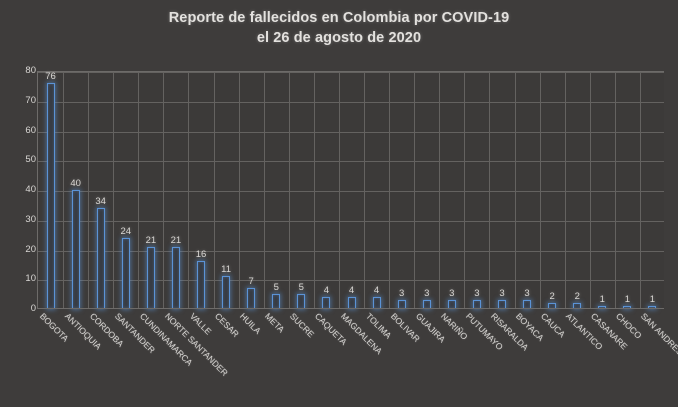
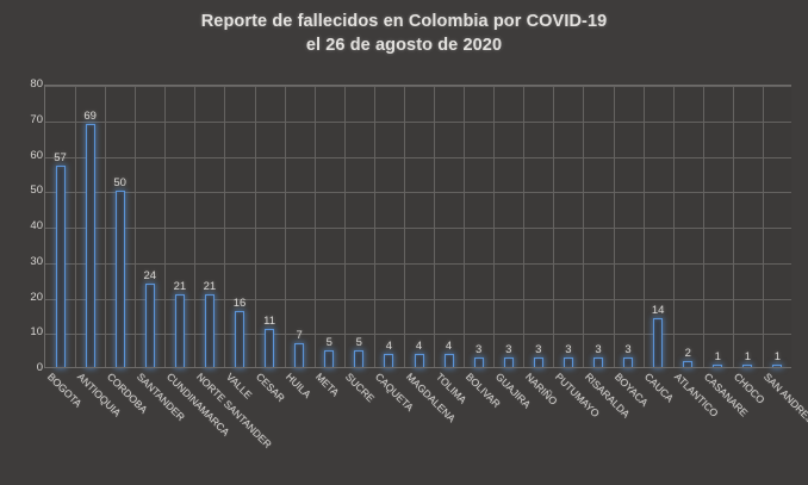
BOGOTA: 76 -> 57
ANTIOQUIA: 40 -> 69
CORDOBA: 34 -> 50
CAUCA: 2 -> 14
